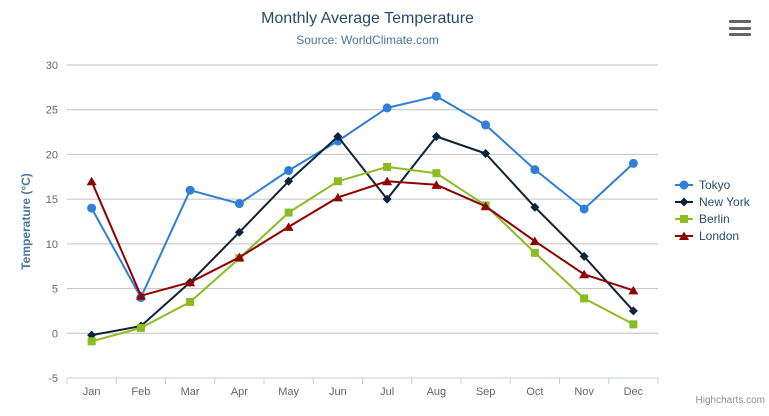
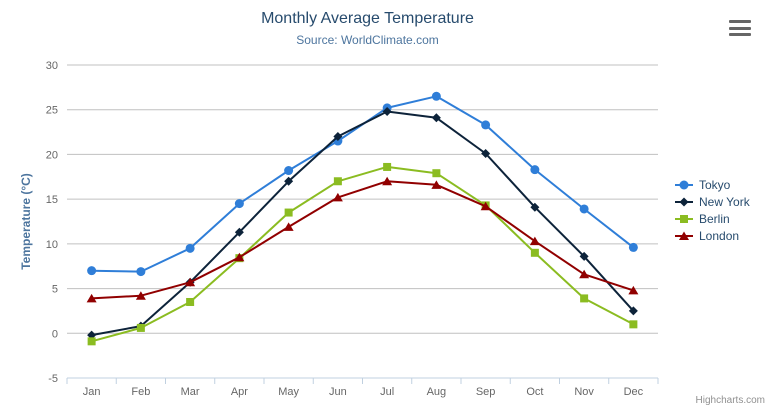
Tokyo/Jan: 14 -> 7
London/Jan: 17 -> 4
Tokyo/Feb: 4 -> 7
Tokyo/Mar: 16 -> 10
New York/Jul: 15 -> 25
New York/Aug: 22 -> 24
Tokyo/Dec: 19 -> 10
